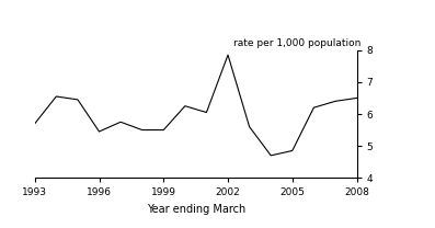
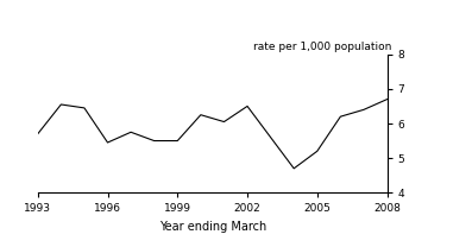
2002: 7.85 -> 6.50
2005: 4.85 -> 5.20
2008: 6.50 -> 6.70
